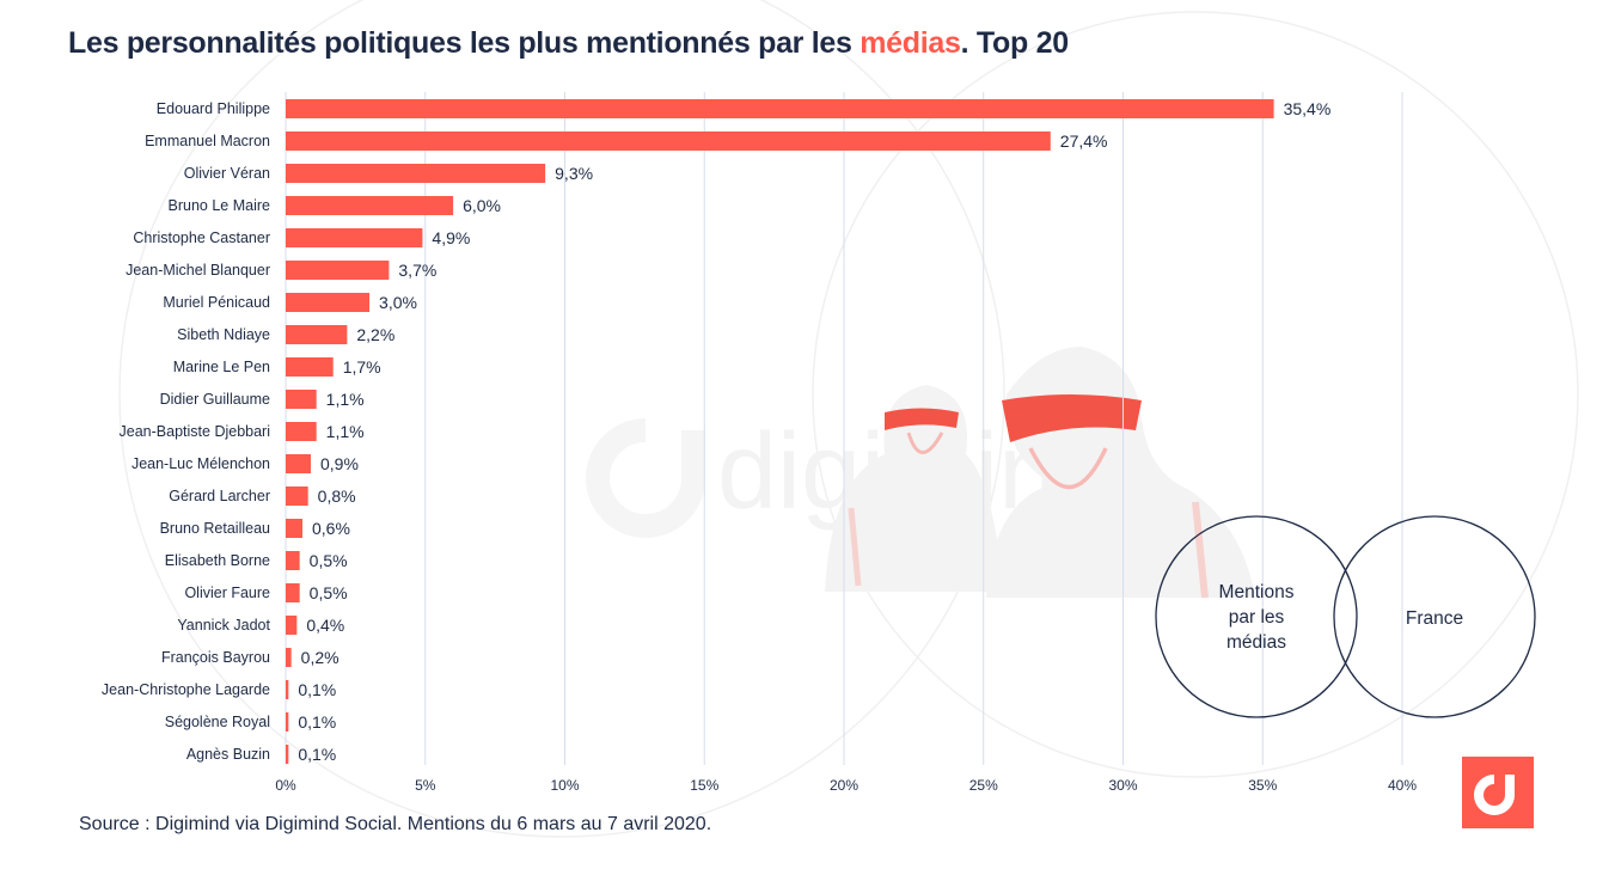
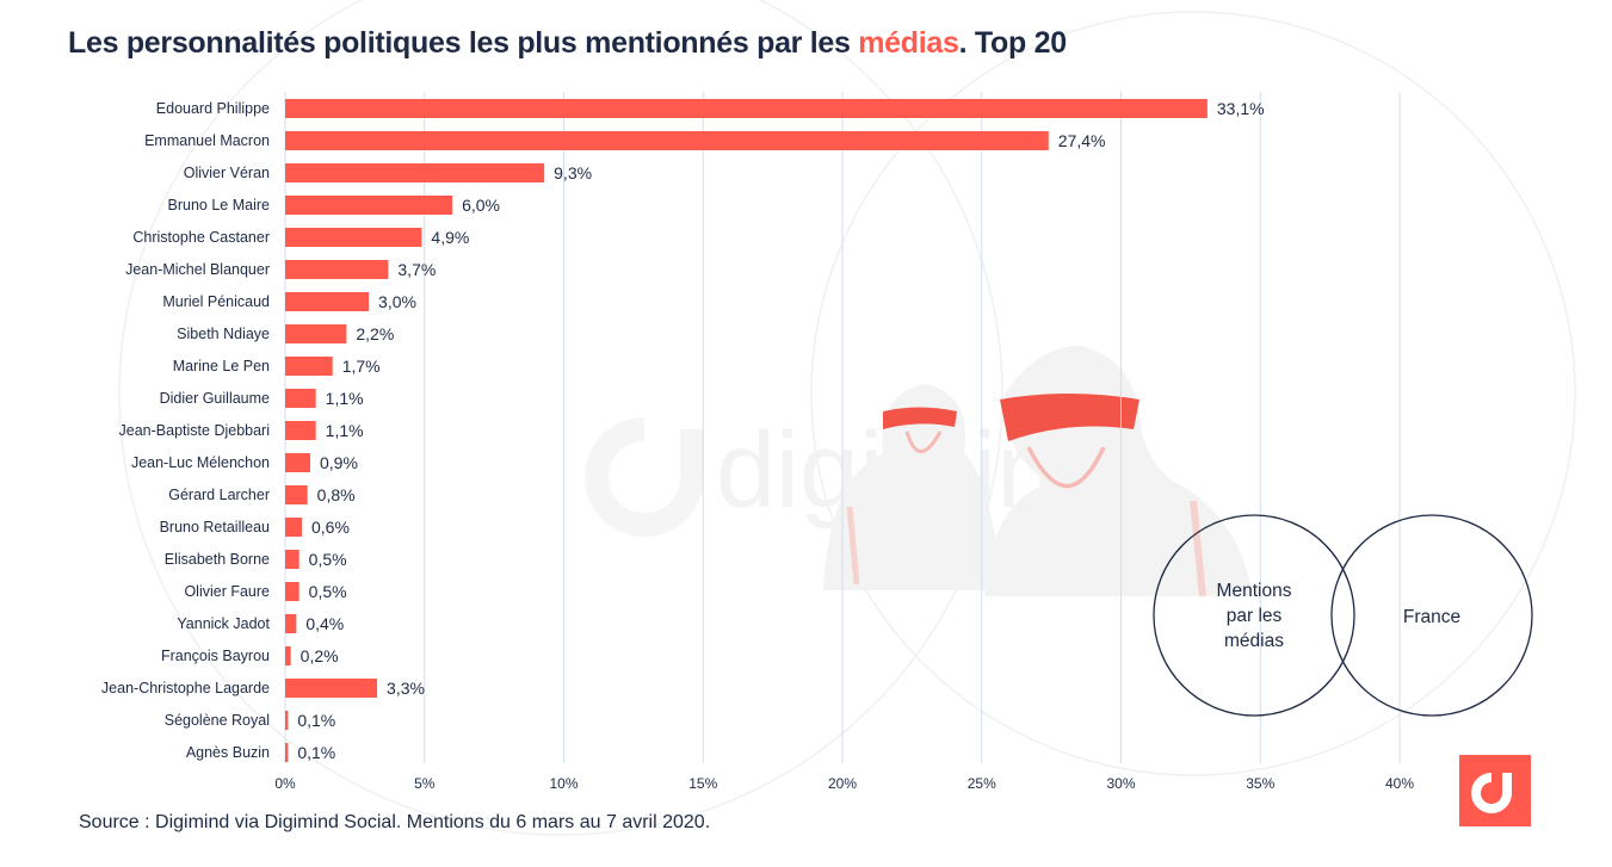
Edouard Philippe: 35,4% -> 33,1%
Jean-Christophe Lagarde: 0,1% -> 3,3%
